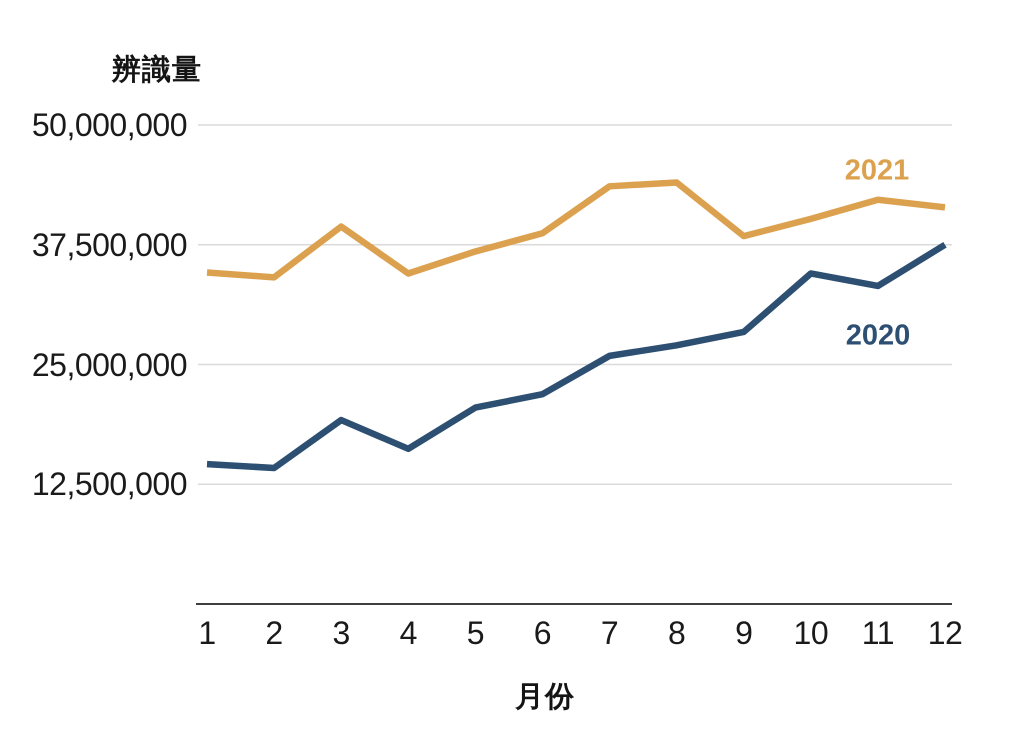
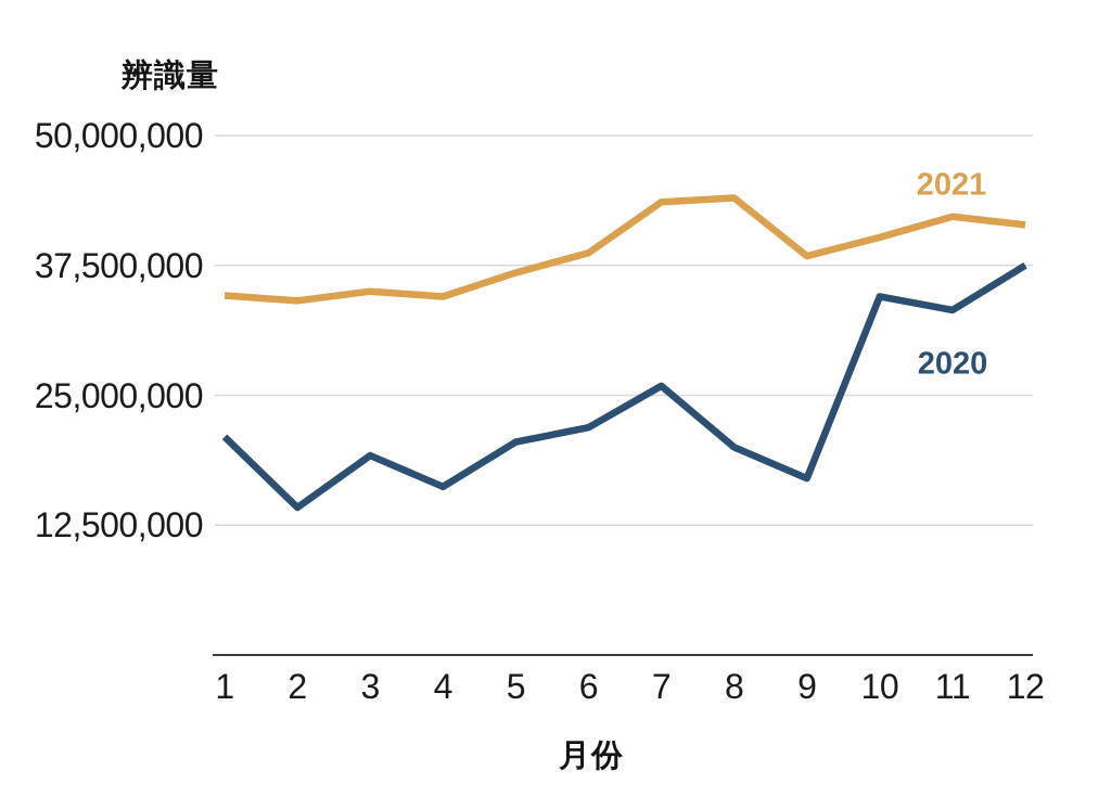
2020/1: 15000000 -> 21000000
2021/3: 39000000 -> 35000000
2020/8: 27000000 -> 20000000
2020/9: 28000000 -> 17000000
